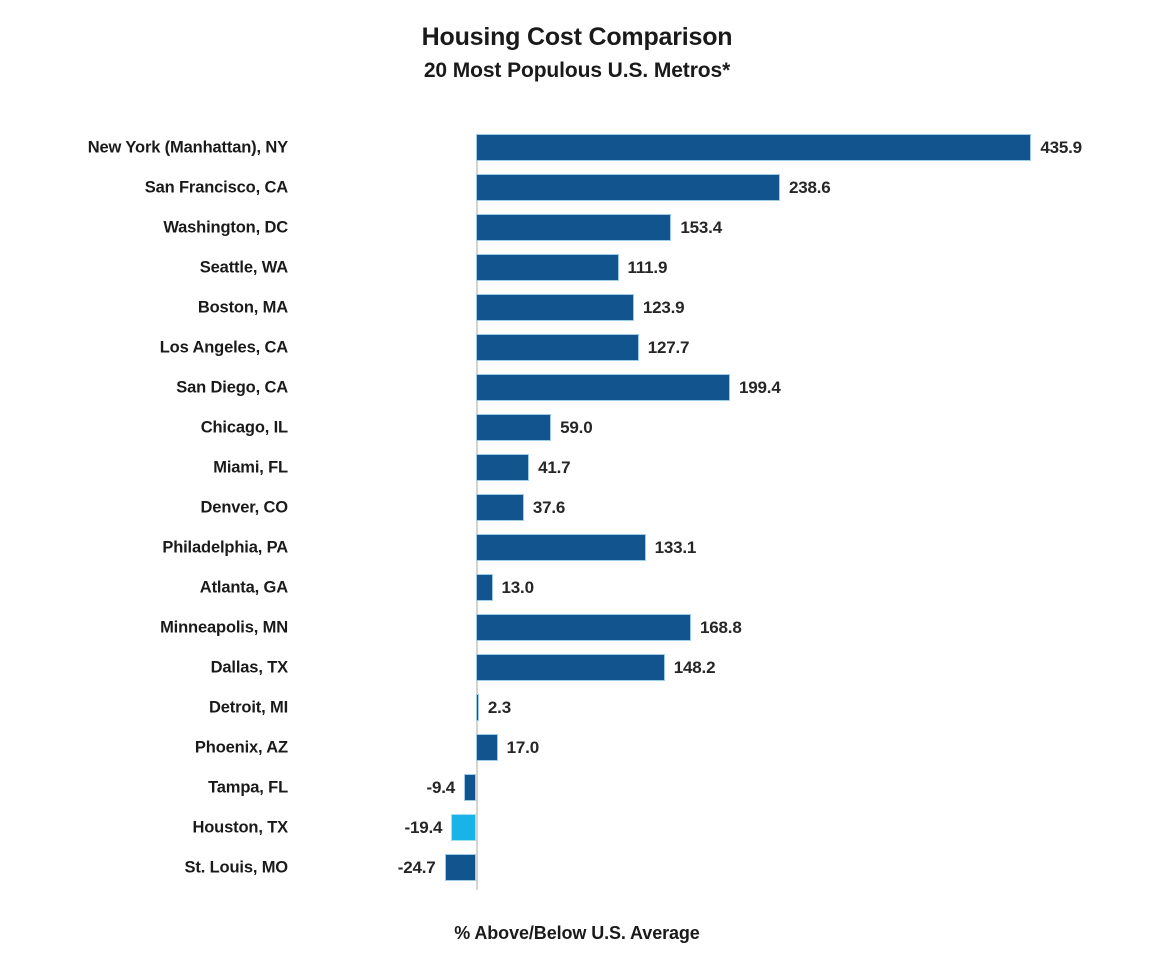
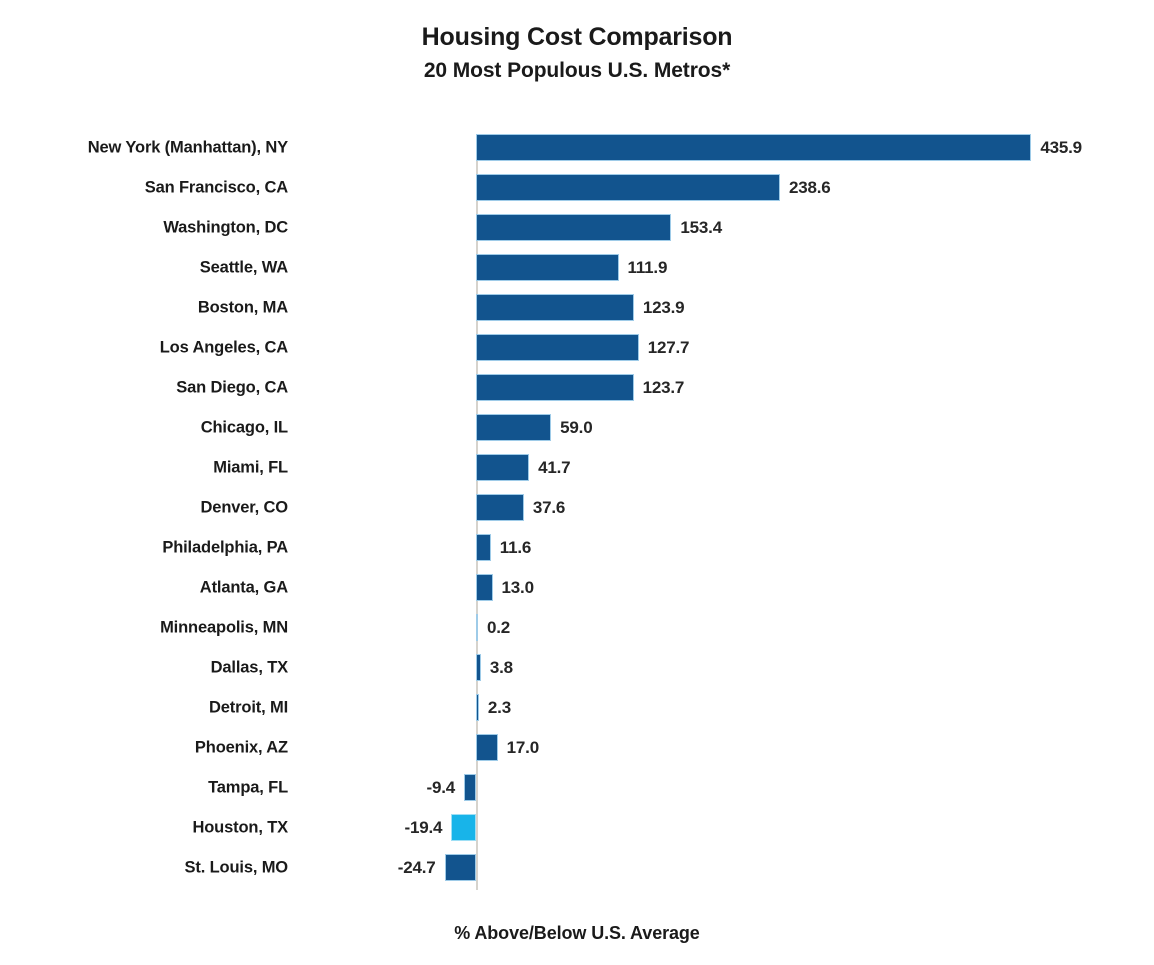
San Diego, CA: 199.4 -> 123.7
Philadelphia, PA: 133.1 -> 11.6
Minneapolis, MN: 168.8 -> 0.2
Dallas, TX: 148.2 -> 3.8
